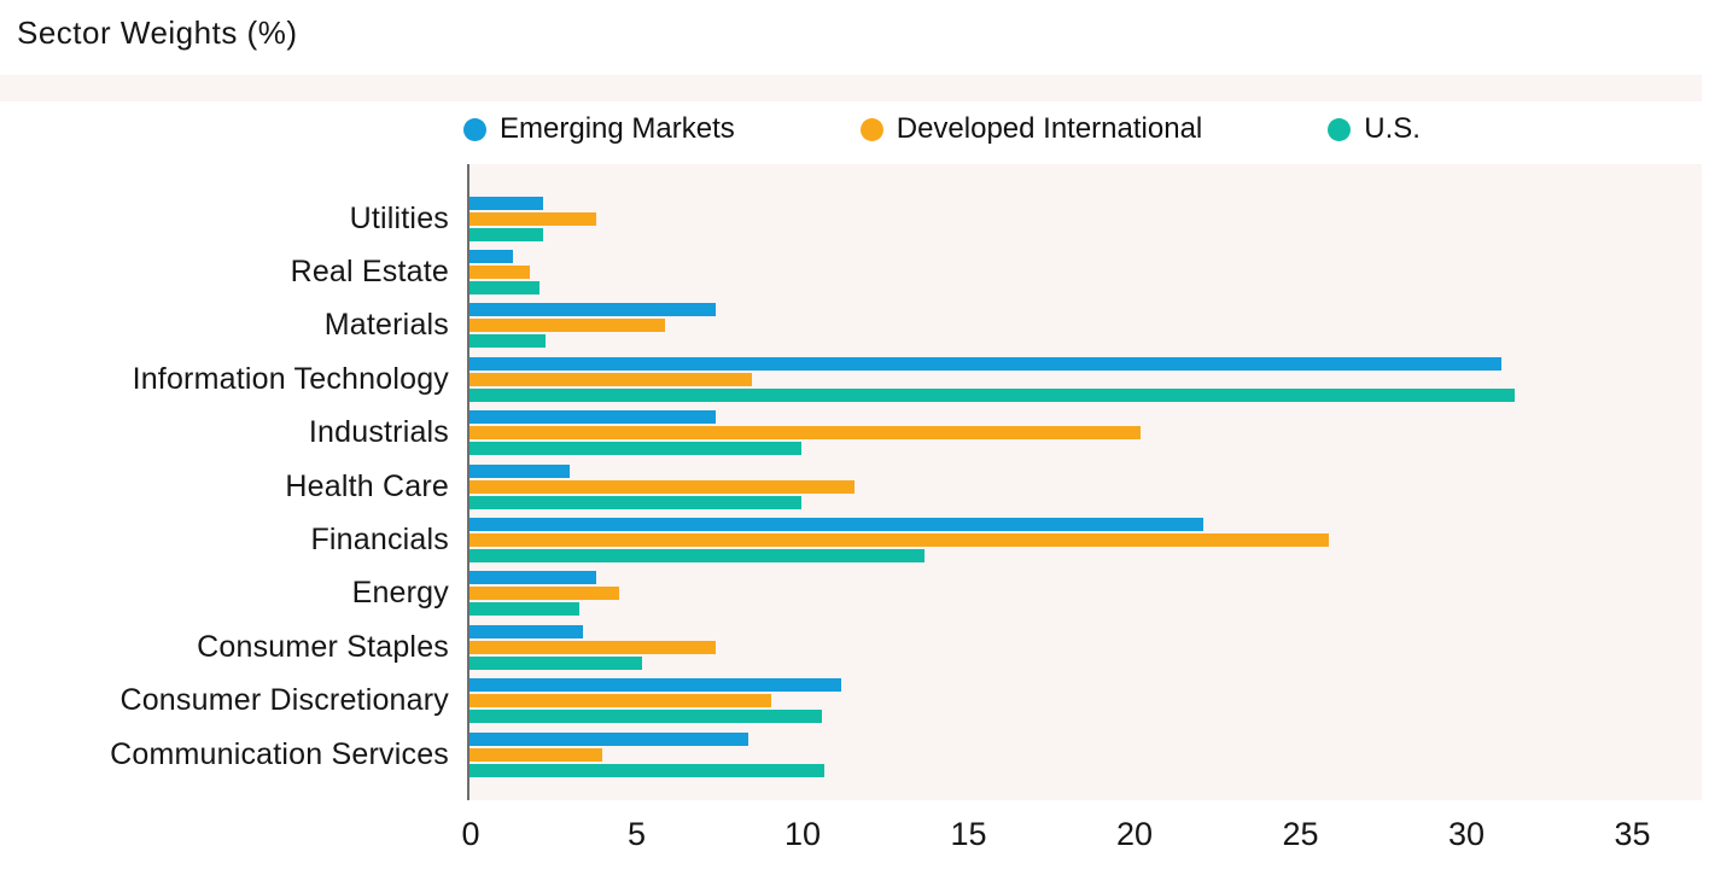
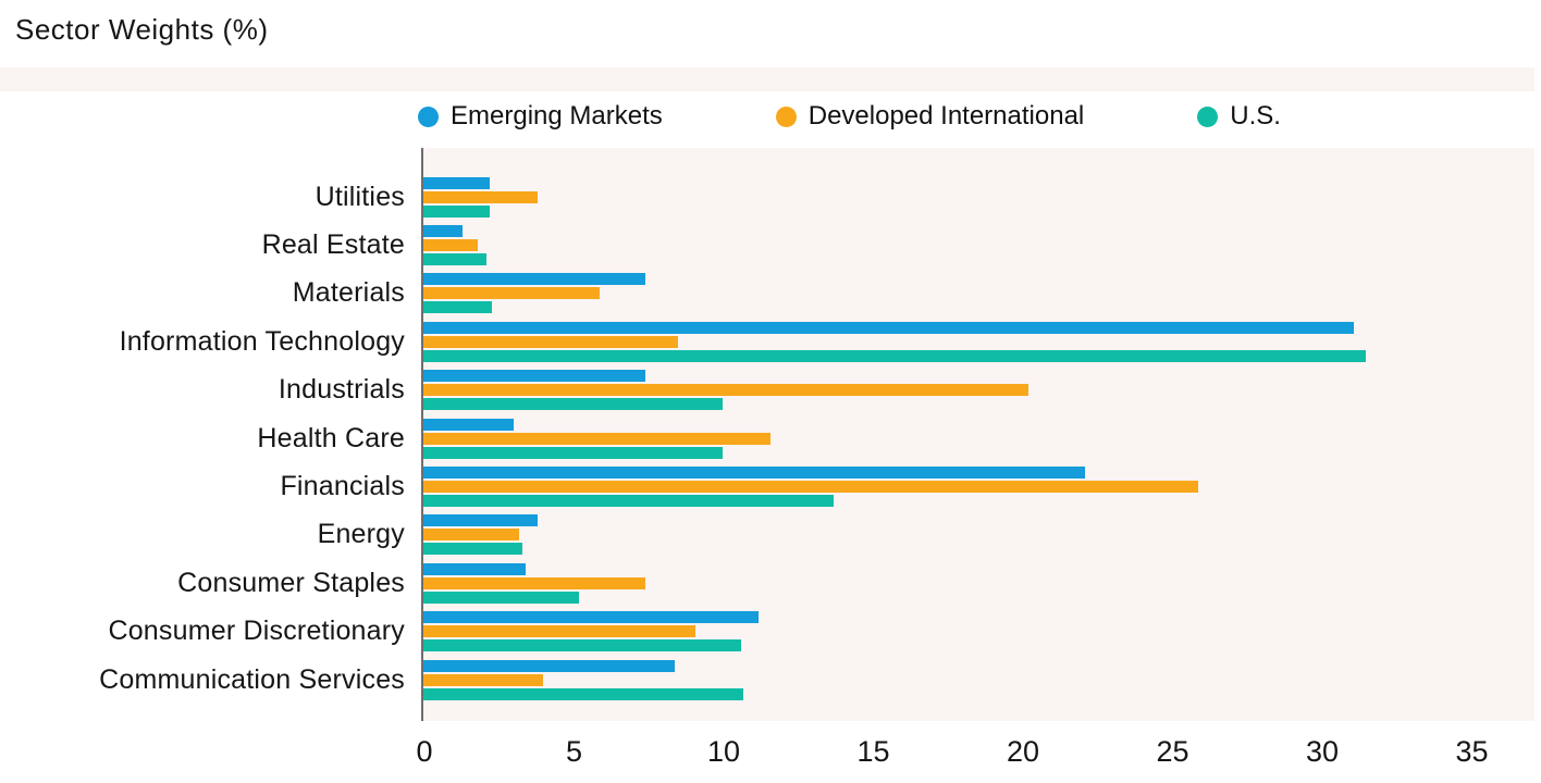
Developed International/Energy: 4.5 -> 3.2
